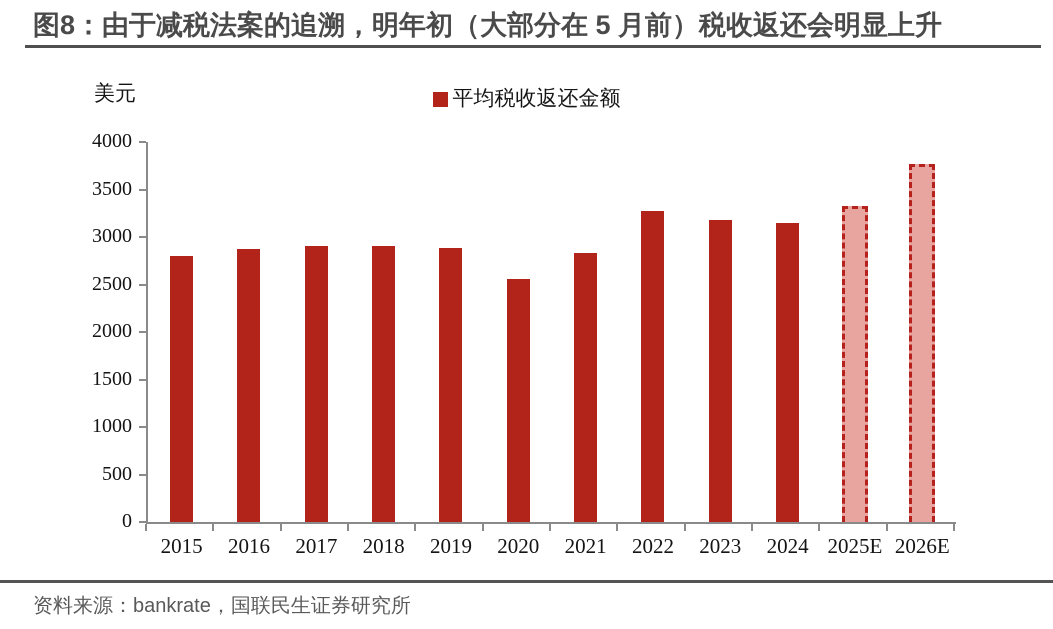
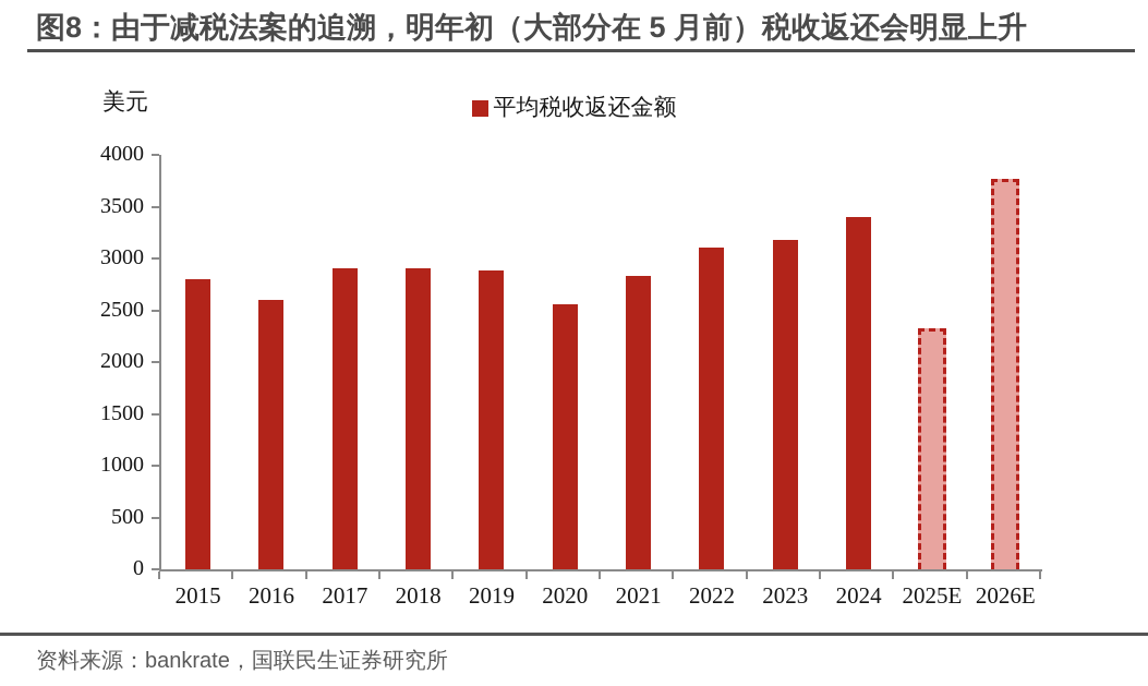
2016: 2900 -> 2600
2022: 3300 -> 3100
2024: 3200 -> 3400
2025E: 3300 -> 2300
